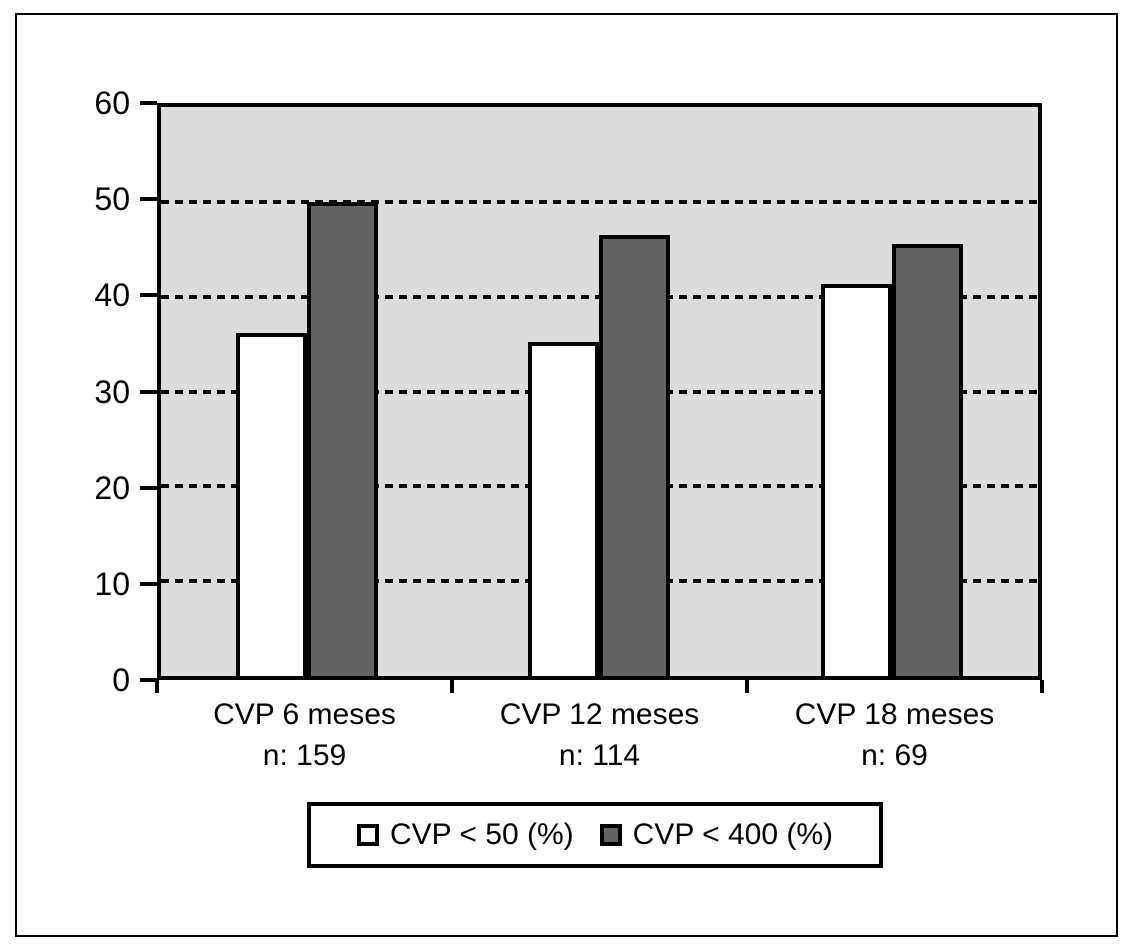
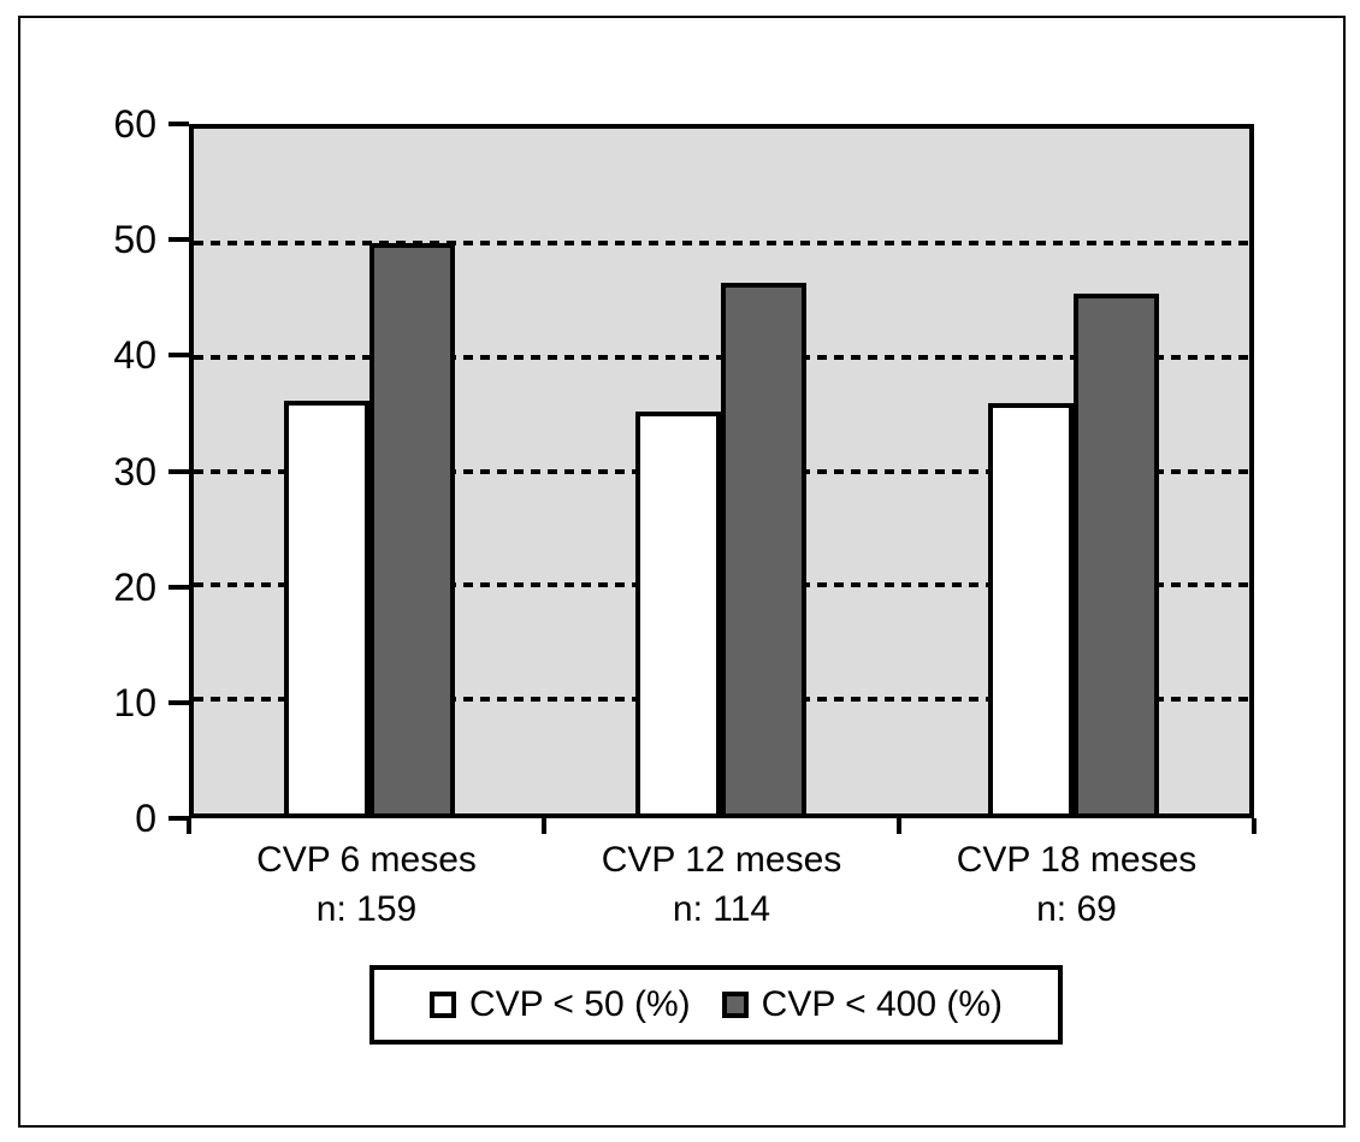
CVP < 50 (%)/CVP 18 meses: 41 -> 36
